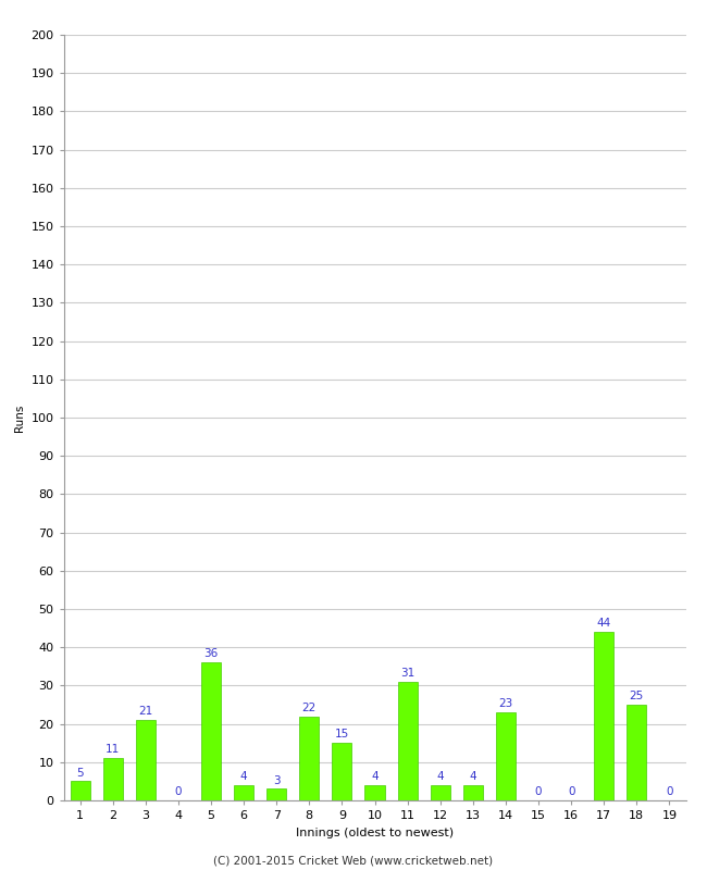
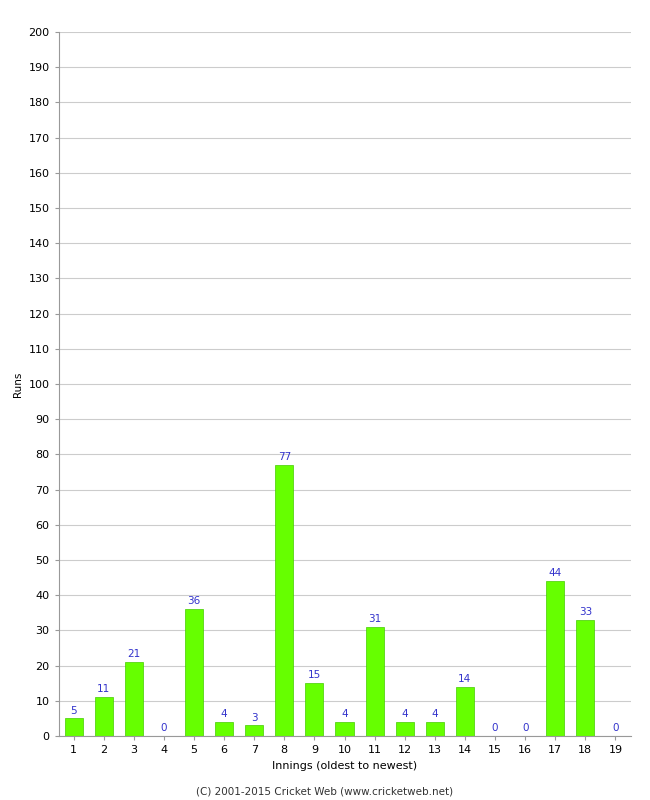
8: 22 -> 77
14: 23 -> 14
18: 25 -> 33
